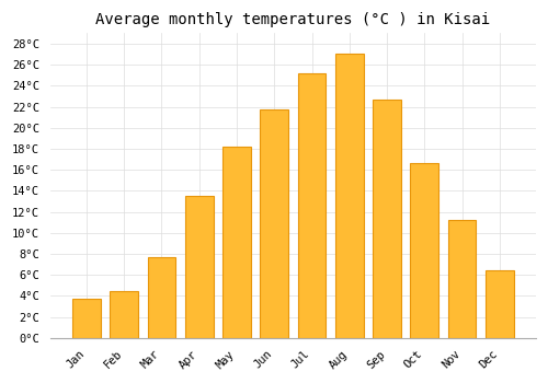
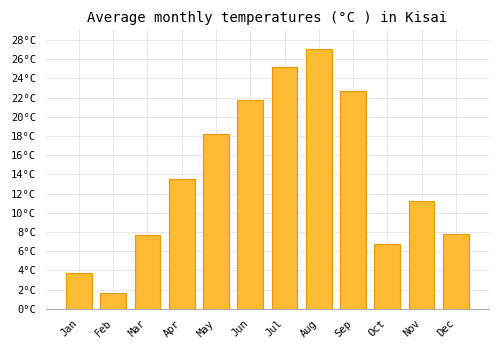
Feb: 4.5°C -> 1.6°C
Oct: 16.6°C -> 6.8°C
Dec: 6.4°C -> 7.8°C
